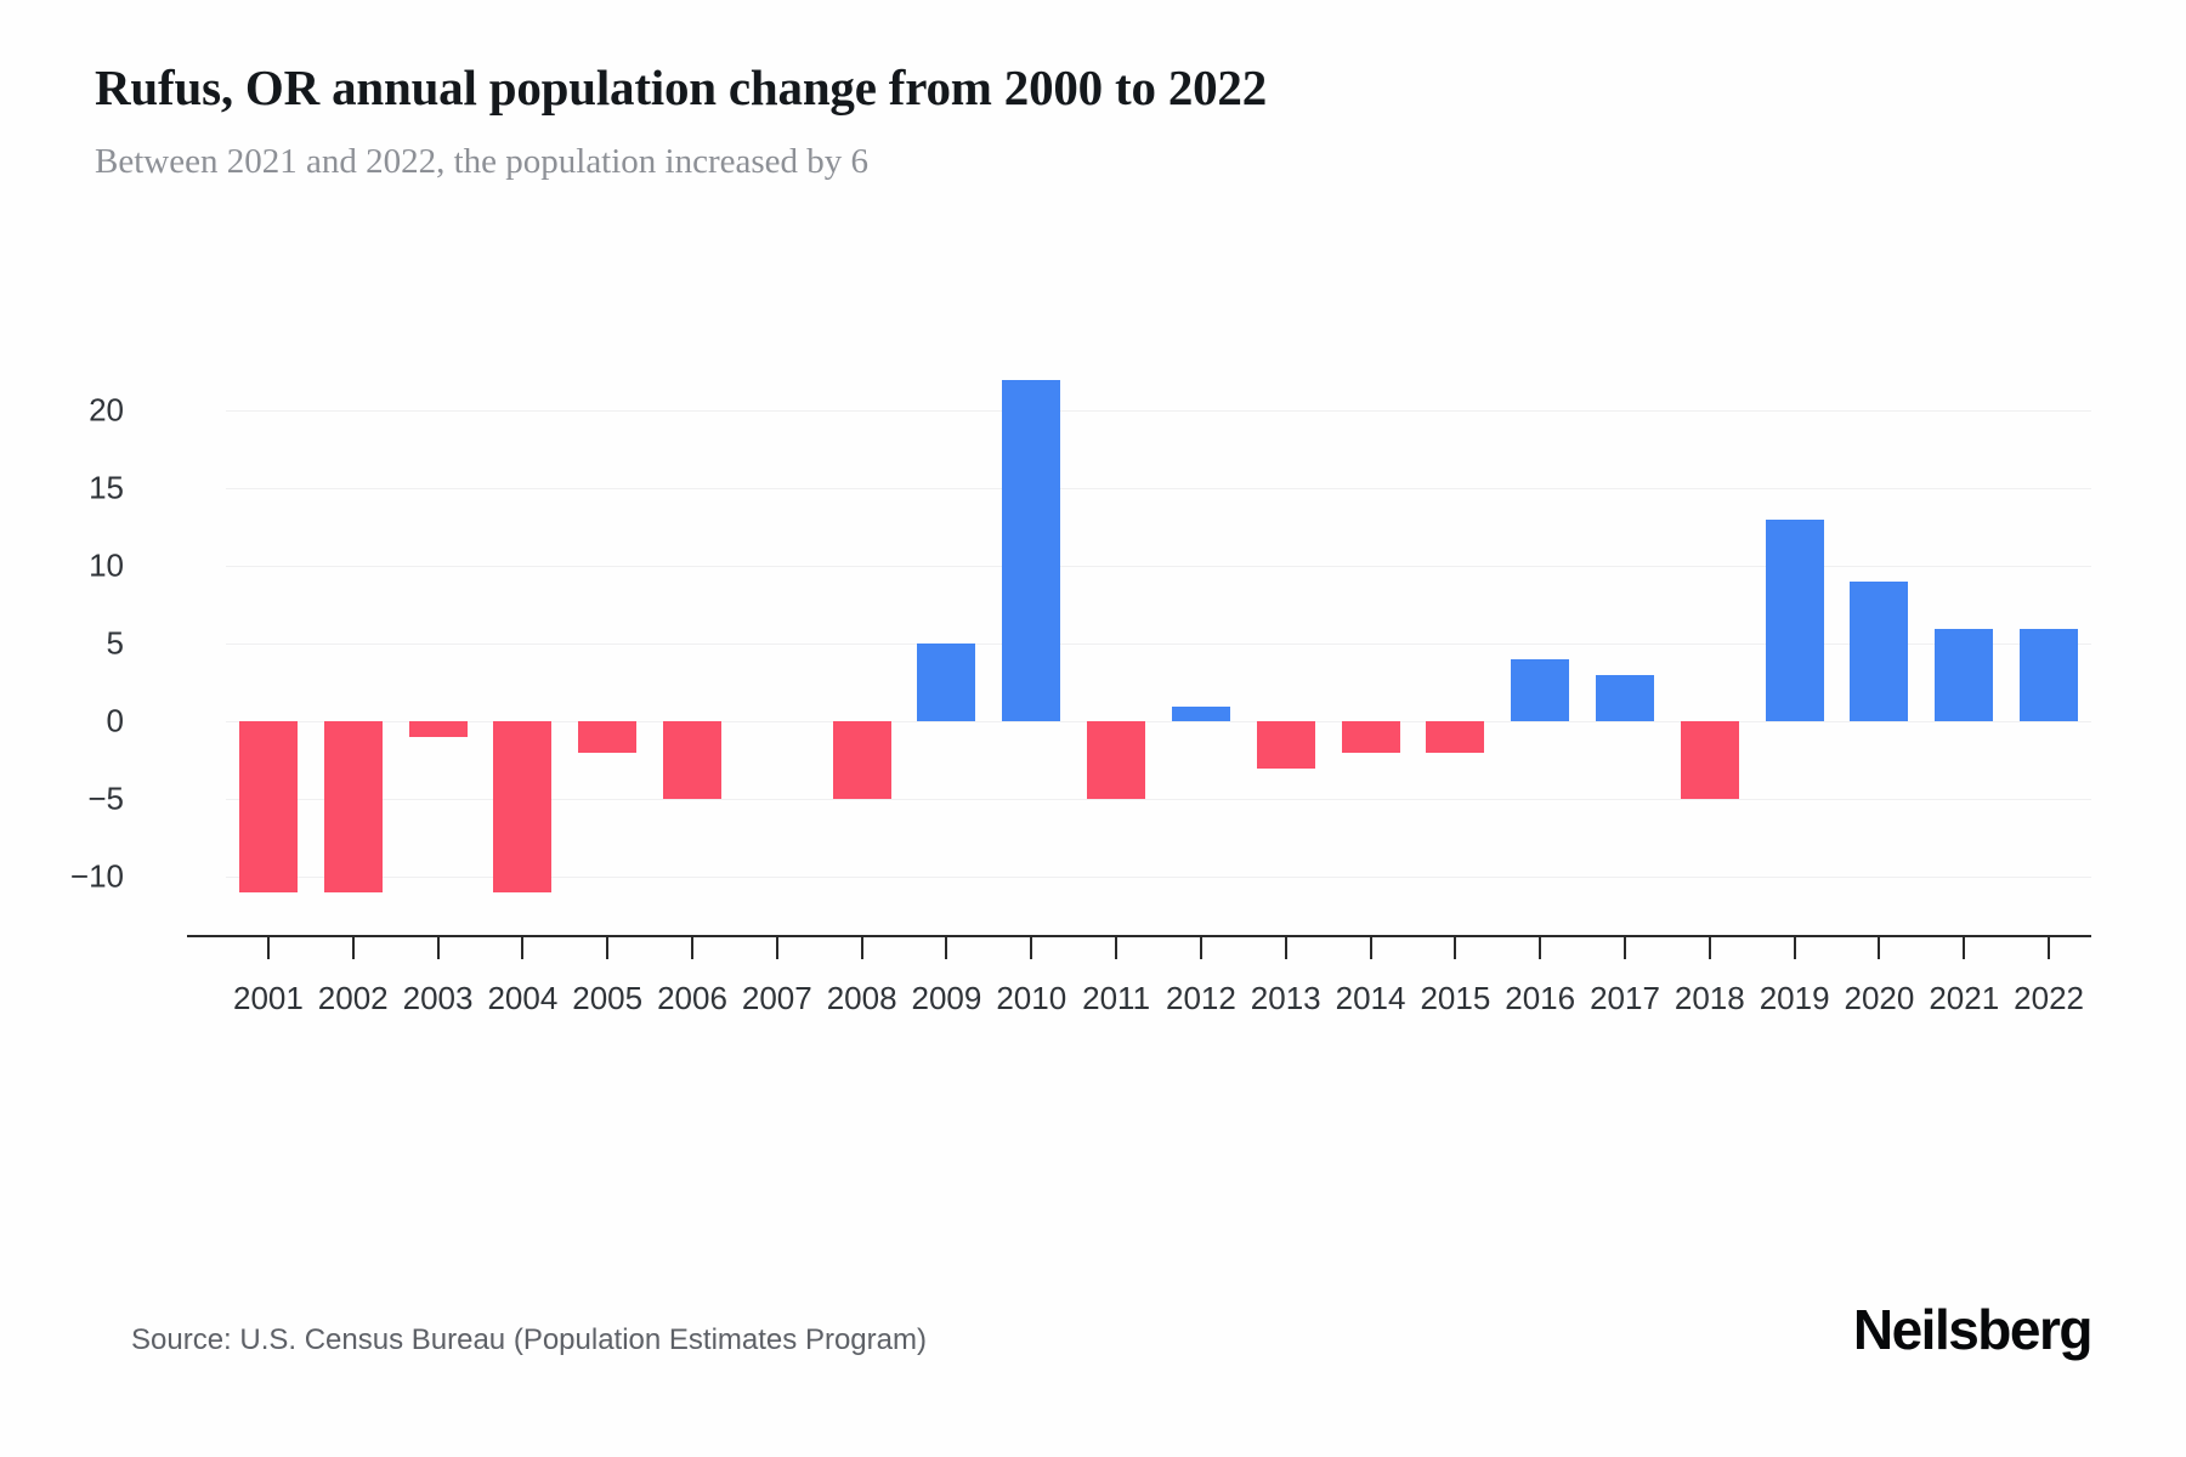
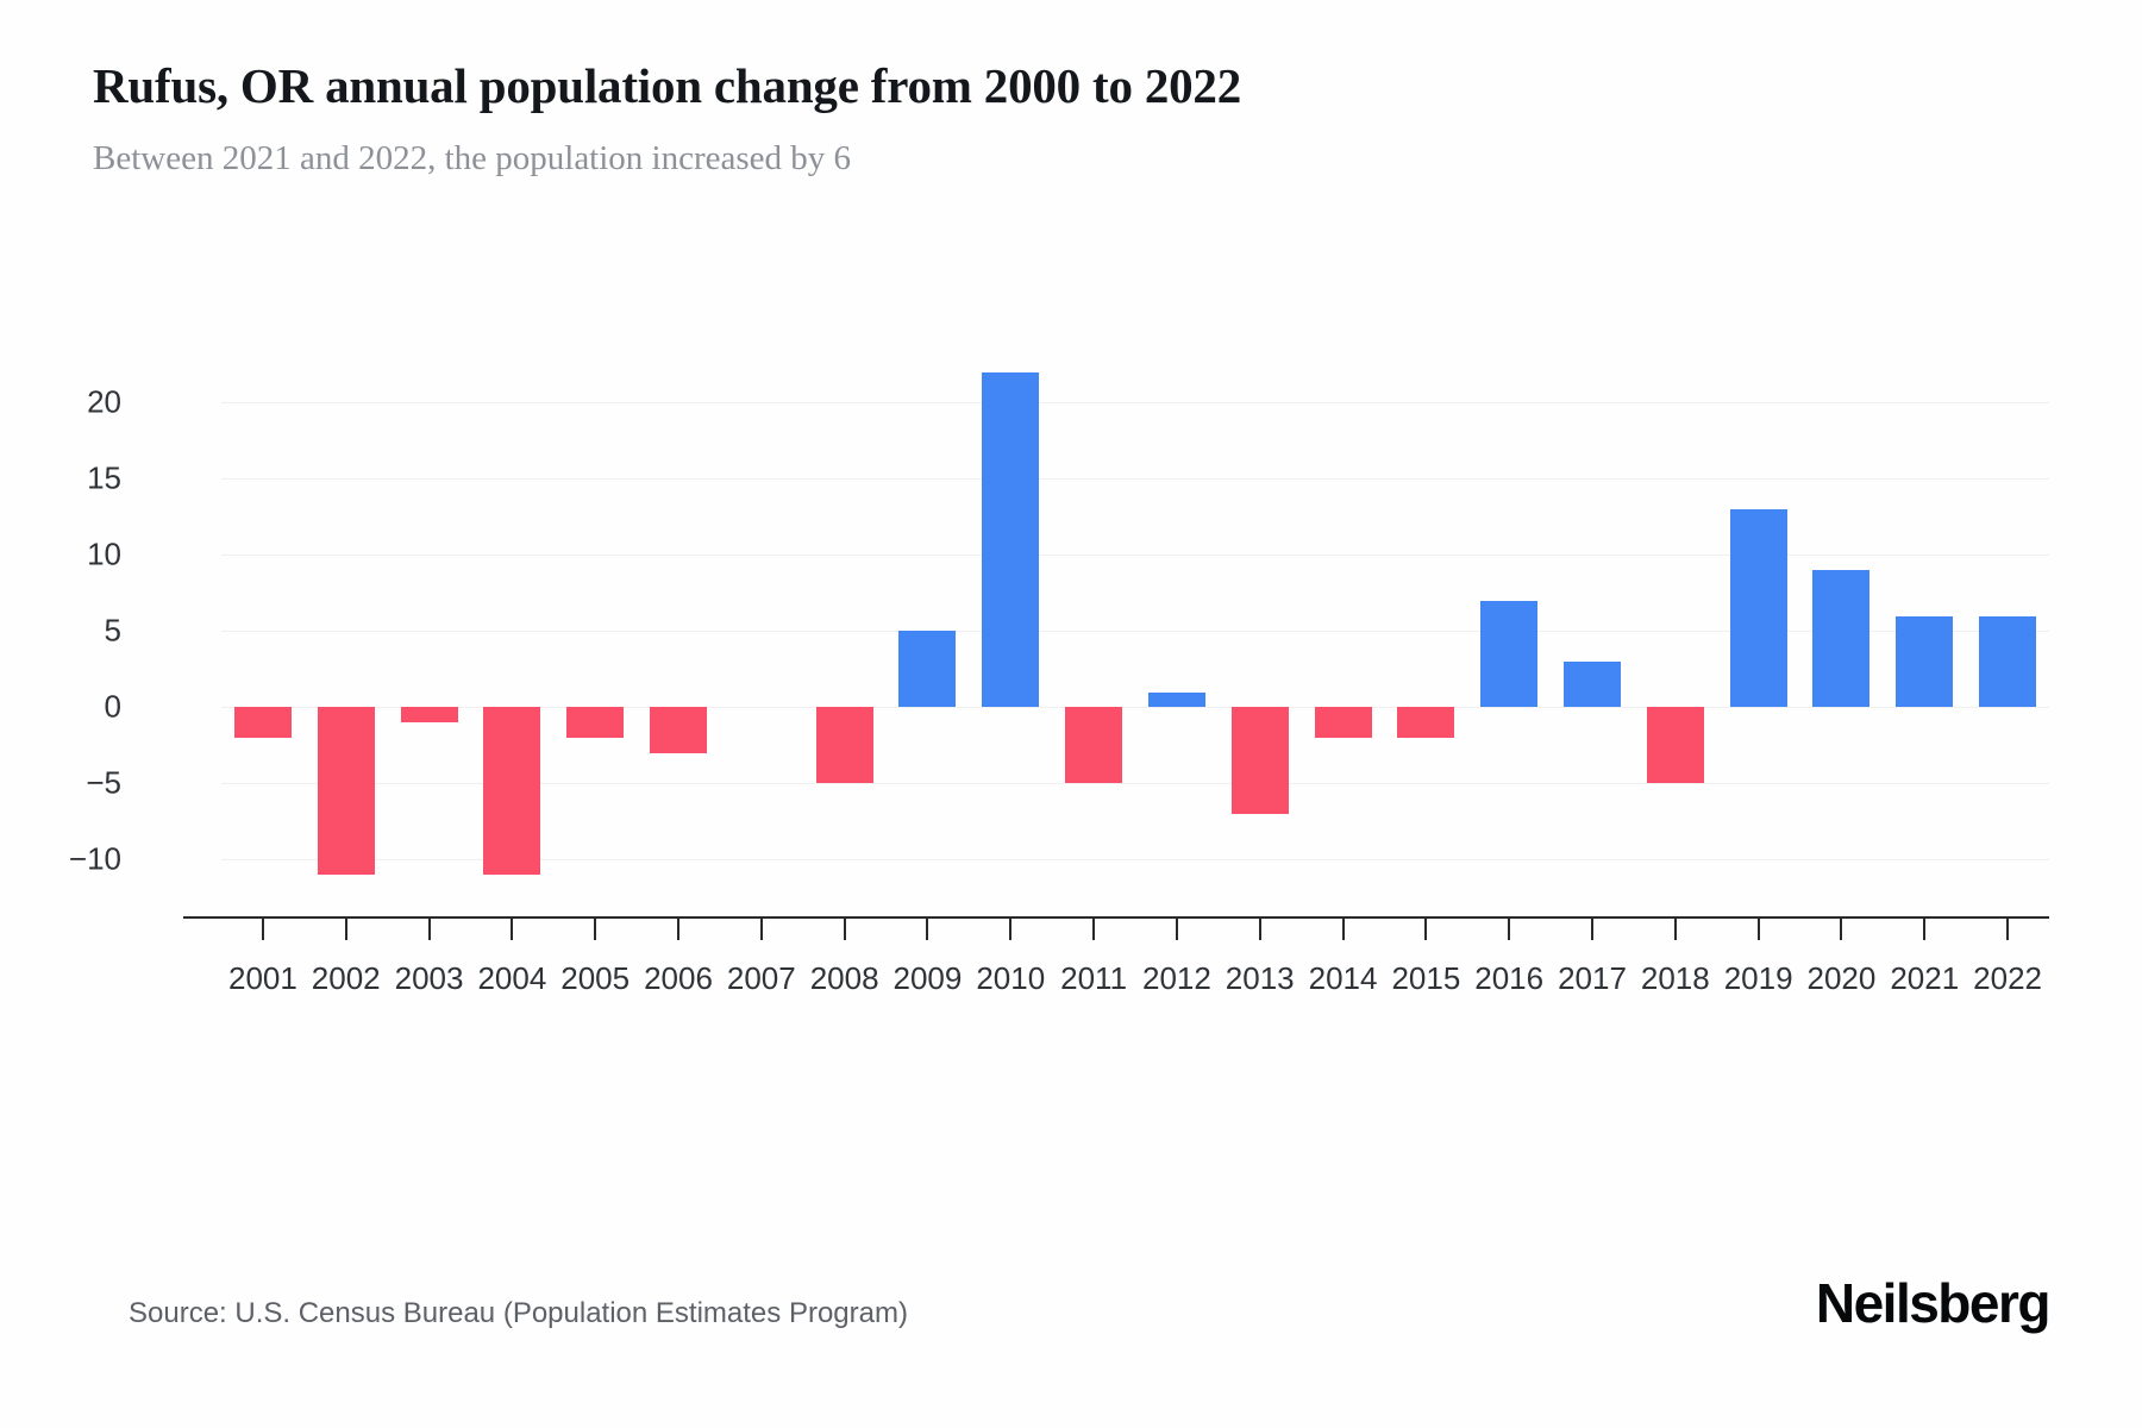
2001: -11 -> -2
2006: -5 -> -3
2013: -3 -> -7
2016: 4 -> 7
